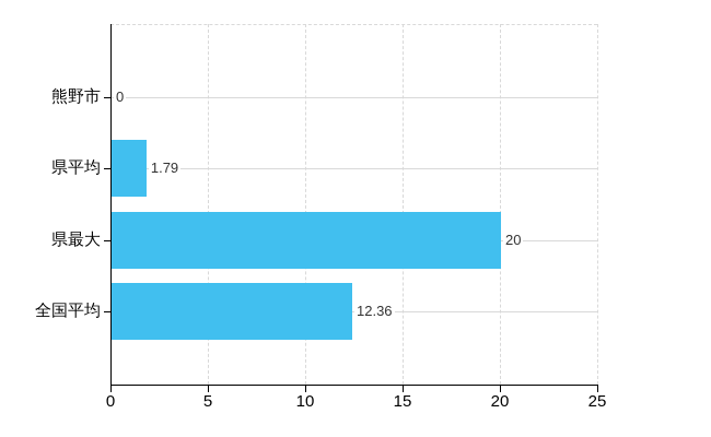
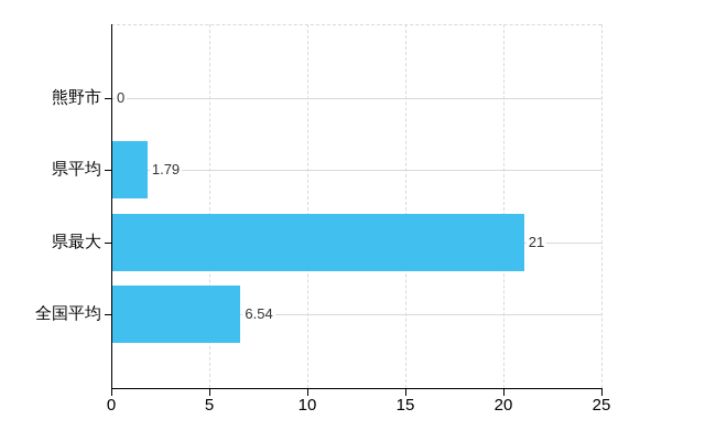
県最大: 20 -> 21
全国平均: 12.36 -> 6.54
